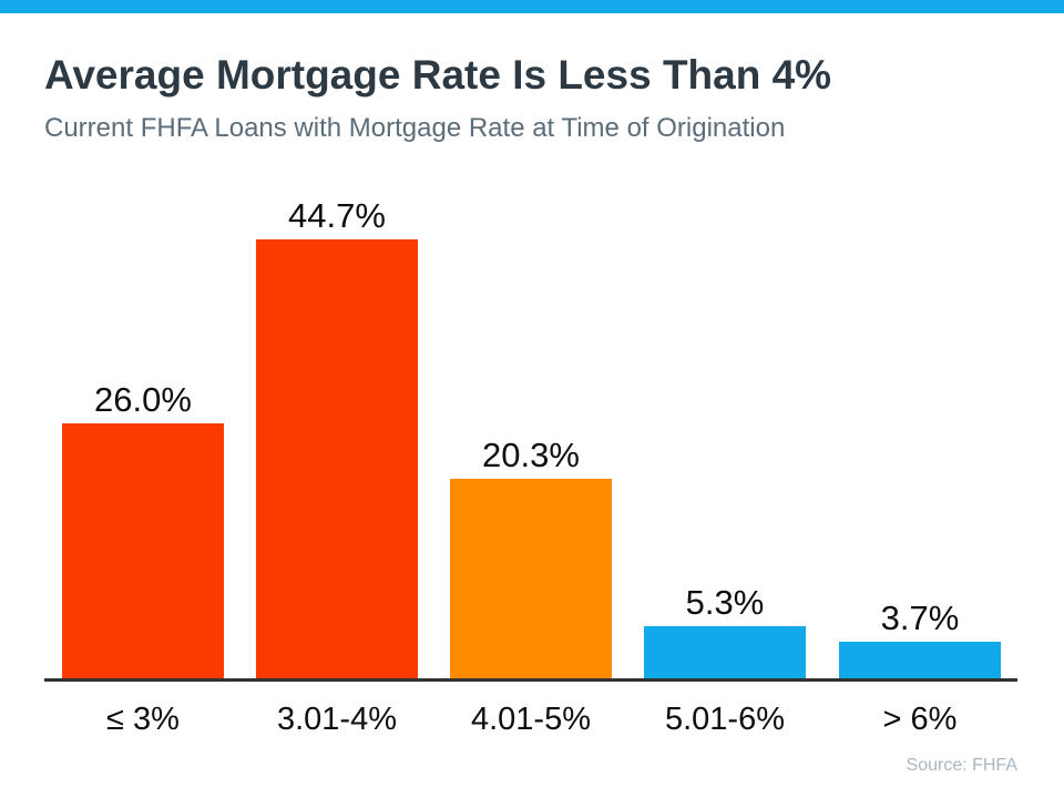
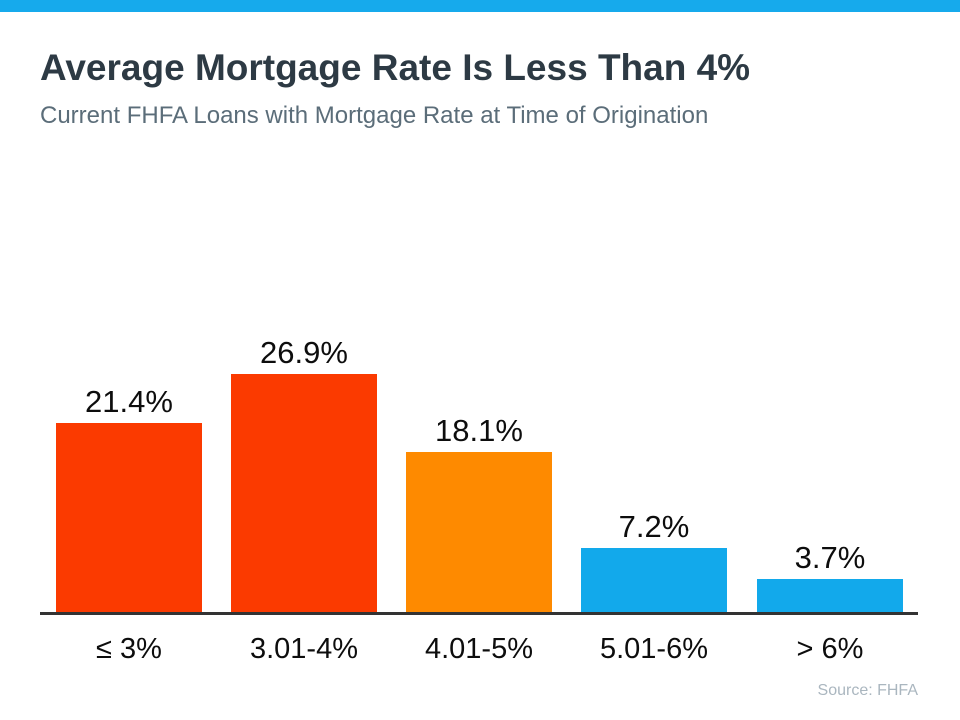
≤ 3%: 26.0% -> 21.4%
3.01-4%: 44.7% -> 26.9%
4.01-5%: 20.3% -> 18.1%
5.01-6%: 5.3% -> 7.2%
